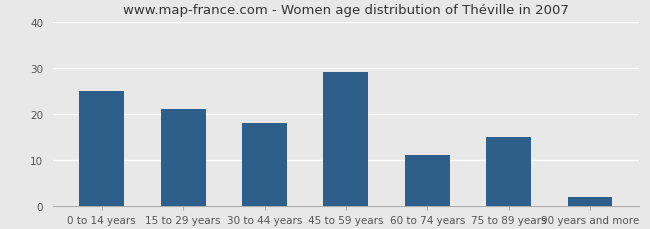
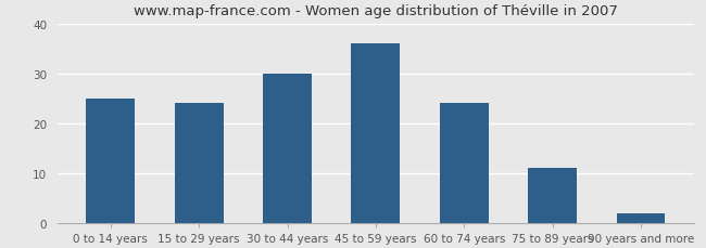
15 to 29 years: 21 -> 24
30 to 44 years: 18 -> 30
45 to 59 years: 29 -> 36
60 to 74 years: 11 -> 24
75 to 89 years: 15 -> 11
